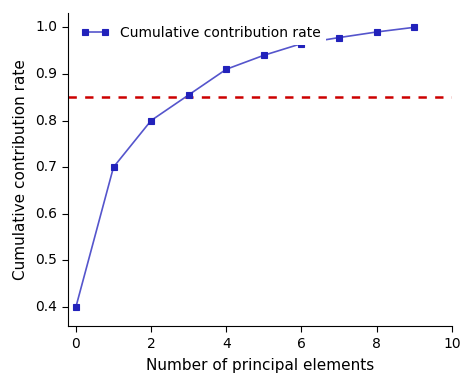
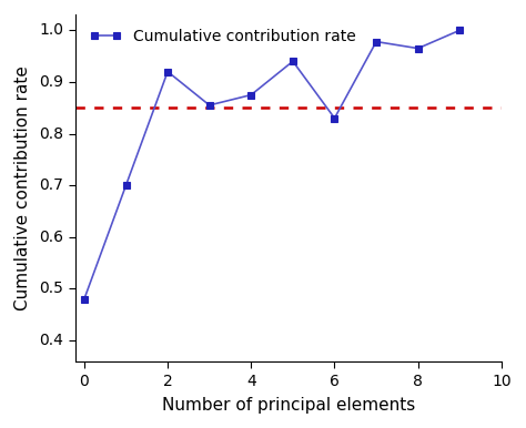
0: 0.400 -> 0.480
2: 0.800 -> 0.920
4: 0.910 -> 0.875
6: 0.965 -> 0.830
8: 0.990 -> 0.965
